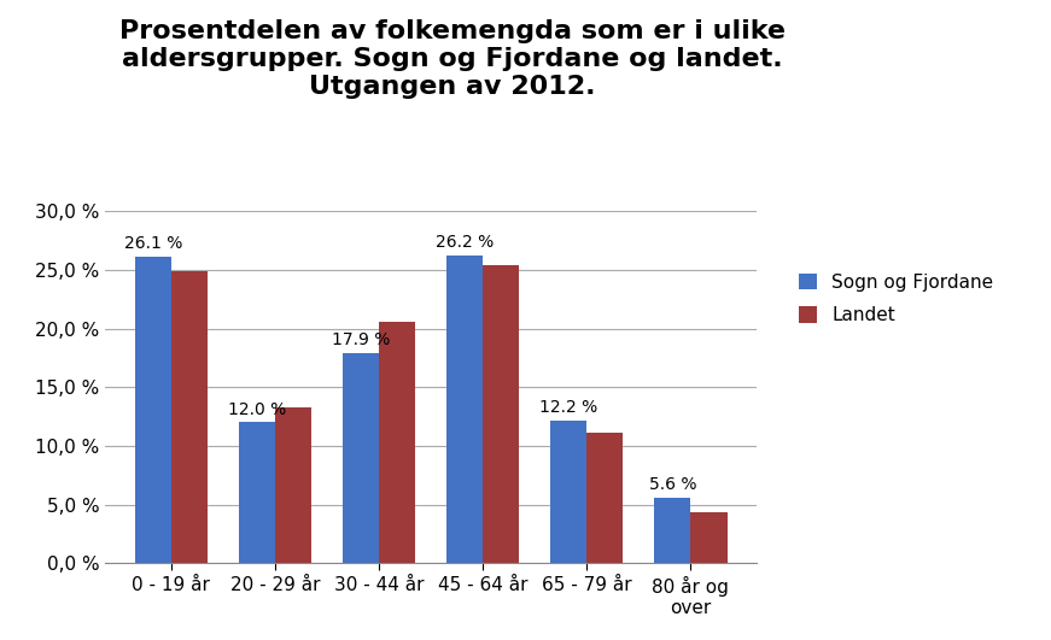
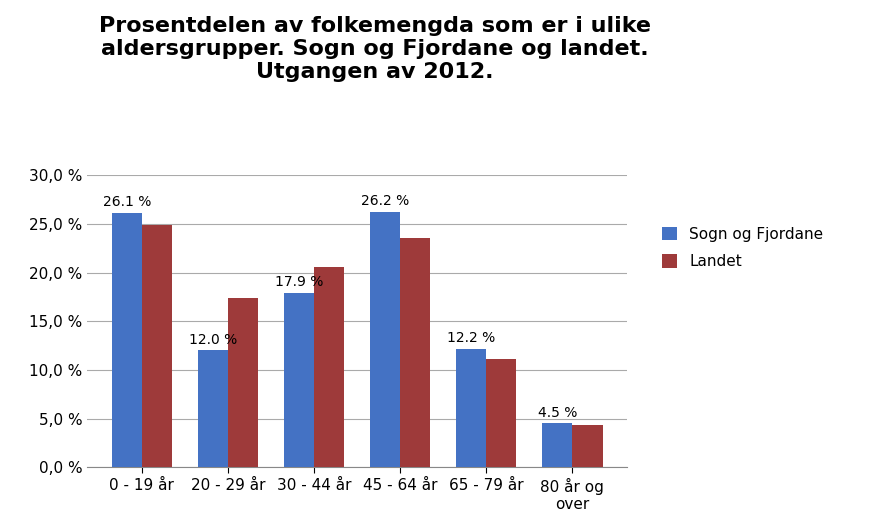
Landet/20 - 29 år: 13,3 % -> 17,4 %
Landet/45 - 64 år: 25,4 % -> 23,6 %
Sogn og Fjordane/80 år og over: 5.6 -> 4.5
